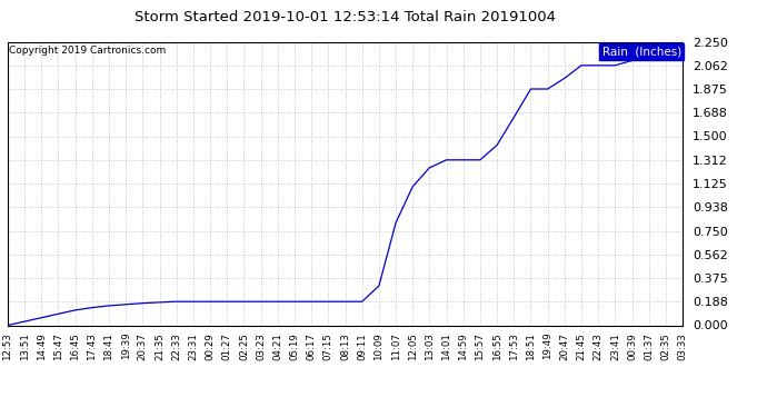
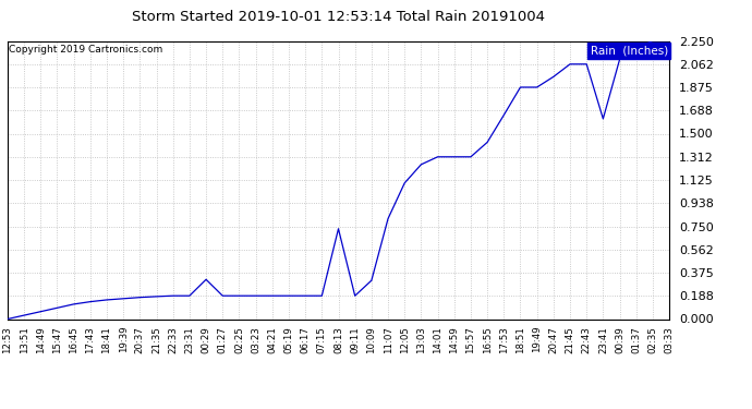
00:29: 0.19 -> 0.32
08:13: 0.19 -> 0.73
23:41: 2.06 -> 1.62
